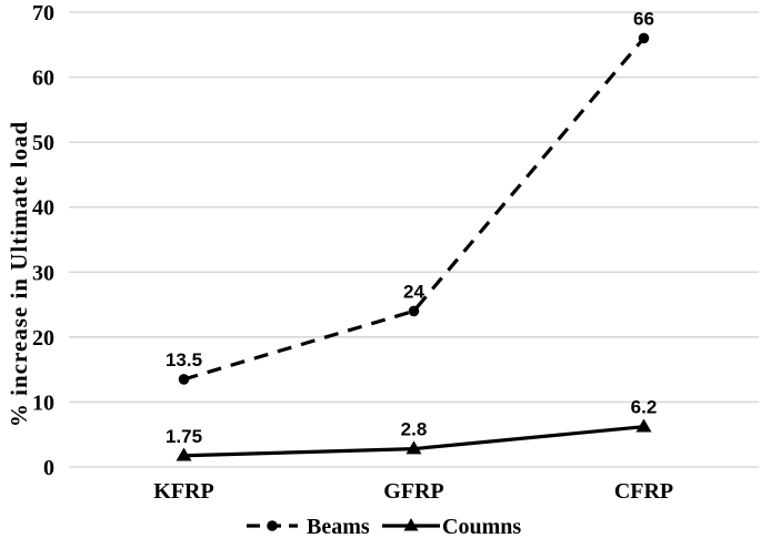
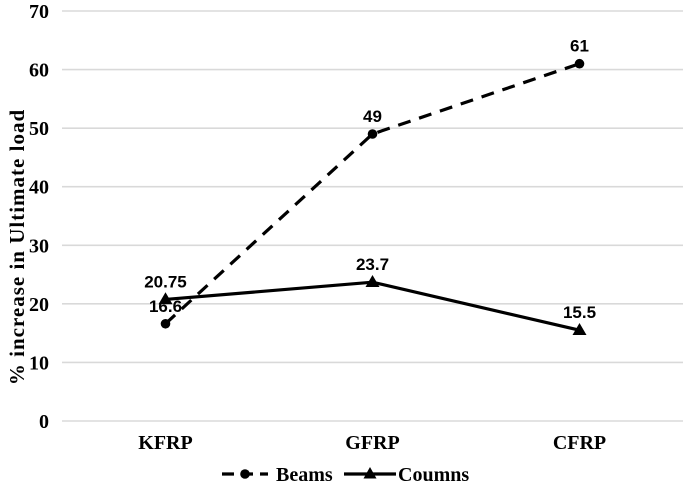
Beams/KFRP: 13.5 -> 16.6
Coumns/KFRP: 1.75 -> 20.75
Beams/GFRP: 24 -> 49
Coumns/GFRP: 2.8 -> 23.7
Beams/CFRP: 66 -> 61
Coumns/CFRP: 6.2 -> 15.5
